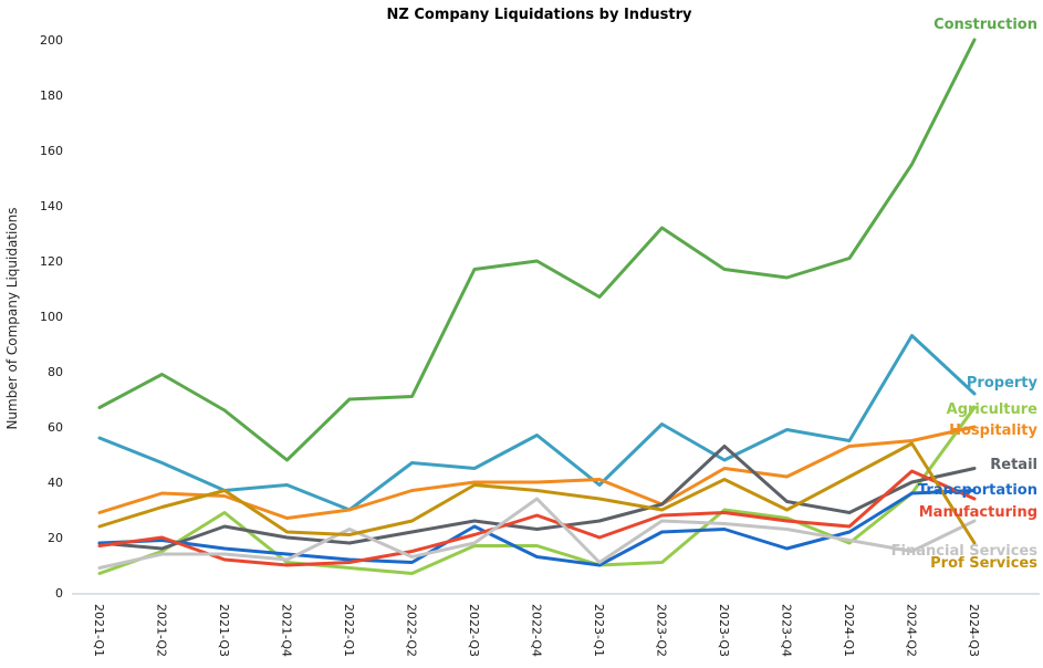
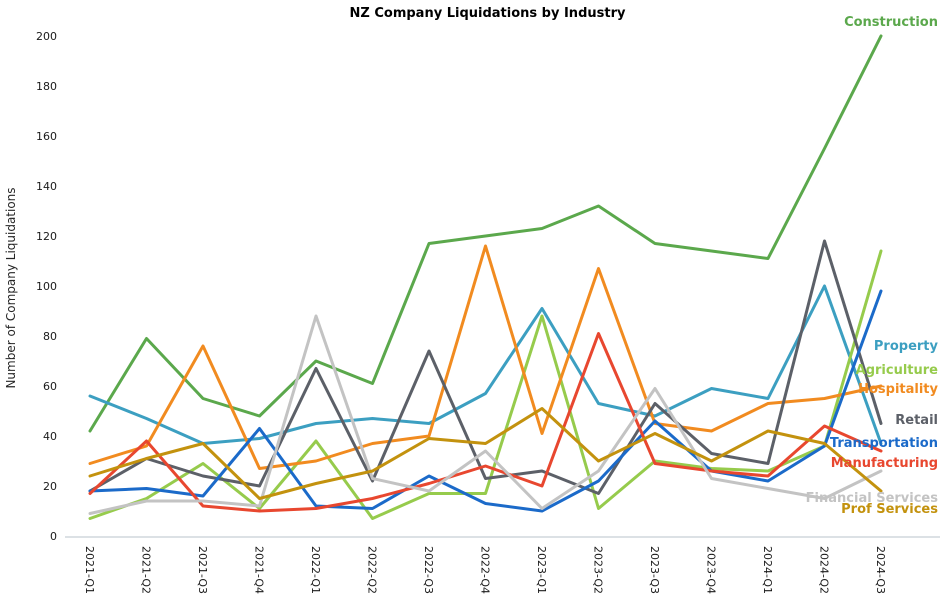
Construction/2021-Q1: 67 -> 42
Retail/2021-Q2: 16 -> 31
Manufacturing/2021-Q2: 20 -> 38
Construction/2021-Q3: 66 -> 55
Hospitality/2021-Q3: 35 -> 76
Transportation/2021-Q4: 14 -> 43
Prof Services/2021-Q4: 22 -> 15
Property/2022-Q1: 30 -> 45
Agriculture/2022-Q1: 9 -> 38
Retail/2022-Q1: 18 -> 67
Financial Services/2022-Q1: 23 -> 88
Construction/2022-Q2: 71 -> 61
Financial Services/2022-Q2: 13 -> 23
Retail/2022-Q3: 26 -> 74
Hospitality/2022-Q4: 40 -> 116
Construction/2023-Q1: 107 -> 123
Property/2023-Q1: 39 -> 91
Agriculture/2023-Q1: 10 -> 88
Prof Services/2023-Q1: 34 -> 51
Property/2023-Q2: 61 -> 53
Hospitality/2023-Q2: 32 -> 107
Retail/2023-Q2: 32 -> 17
Manufacturing/2023-Q2: 28 -> 81
Transportation/2023-Q3: 23 -> 46
Financial Services/2023-Q3: 25 -> 59
Transportation/2023-Q4: 16 -> 26
Construction/2024-Q1: 121 -> 111
Agriculture/2024-Q1: 18 -> 26
Property/2024-Q2: 93 -> 100
Retail/2024-Q2: 40 -> 118
Prof Services/2024-Q2: 54 -> 37
Property/2024-Q3: 72 -> 37
Agriculture/2024-Q3: 67 -> 114
Transportation/2024-Q3: 37 -> 98
